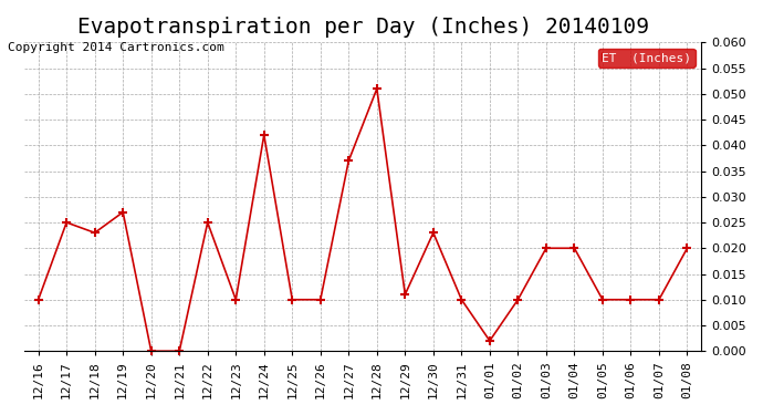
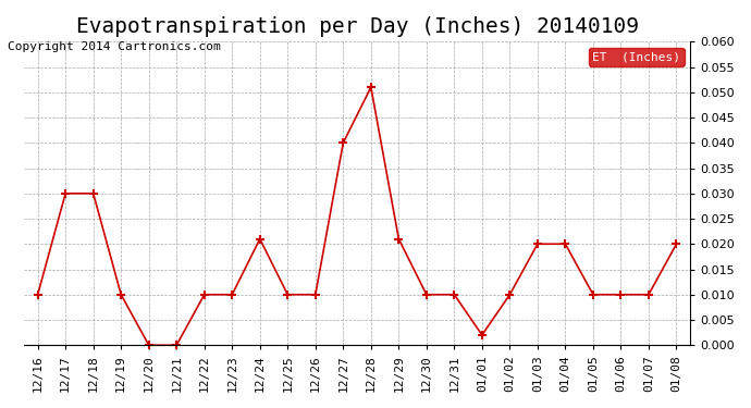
12/17: 0.025 -> 0.030
12/18: 0.023 -> 0.030
12/19: 0.027 -> 0.010
12/22: 0.025 -> 0.010
12/24: 0.042 -> 0.021
12/27: 0.037 -> 0.040
12/29: 0.011 -> 0.021
12/30: 0.023 -> 0.010
